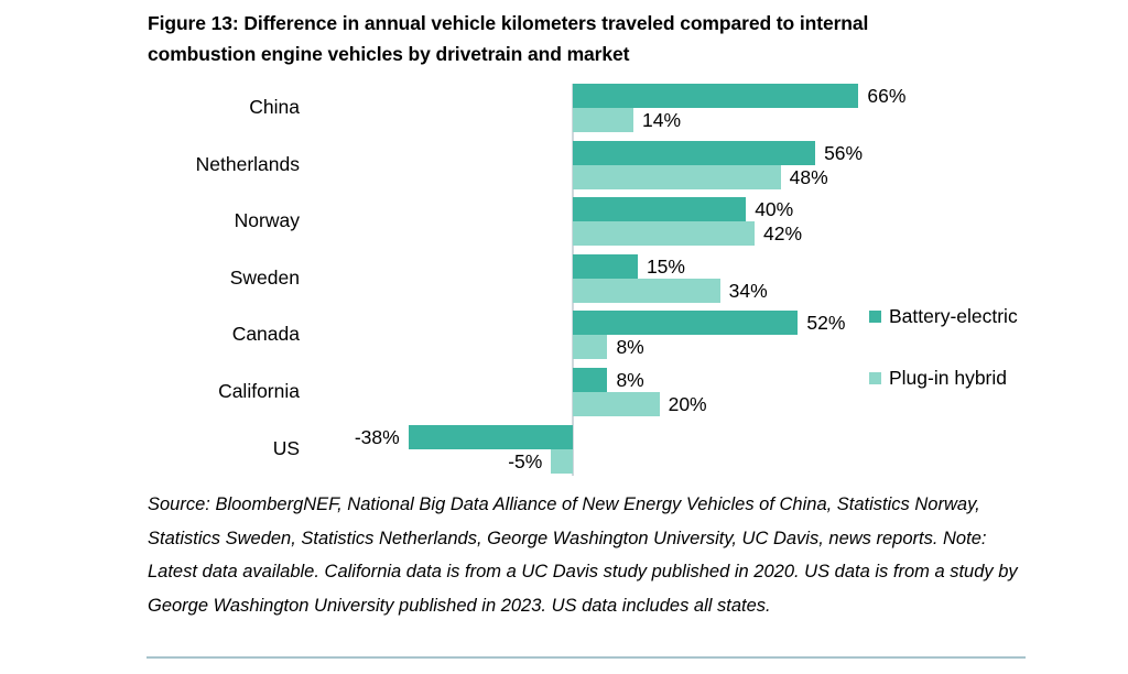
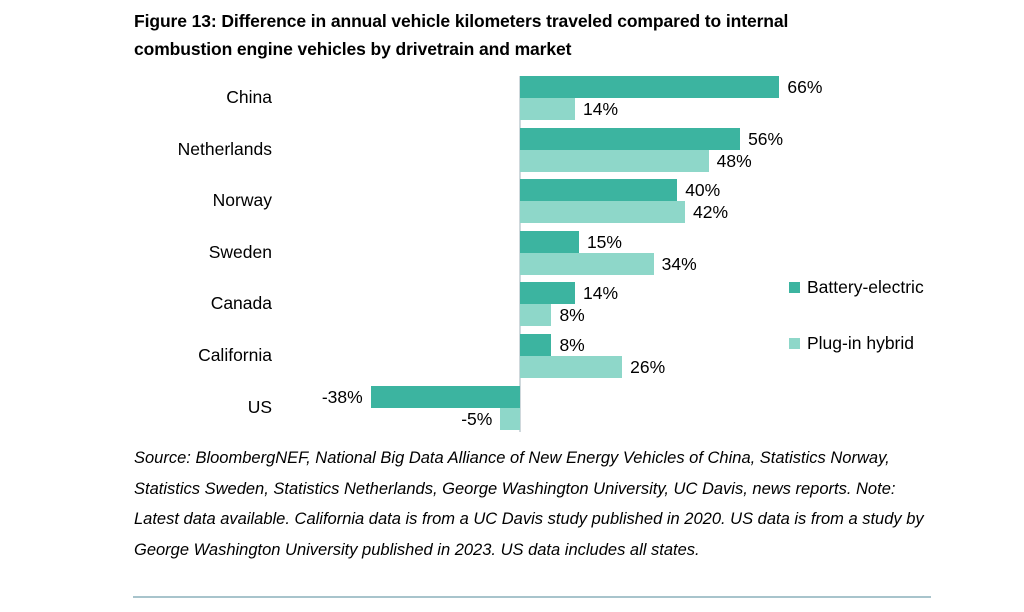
Battery-electric/Canada: 52% -> 14%
Plug-in hybrid/California: 20% -> 26%
